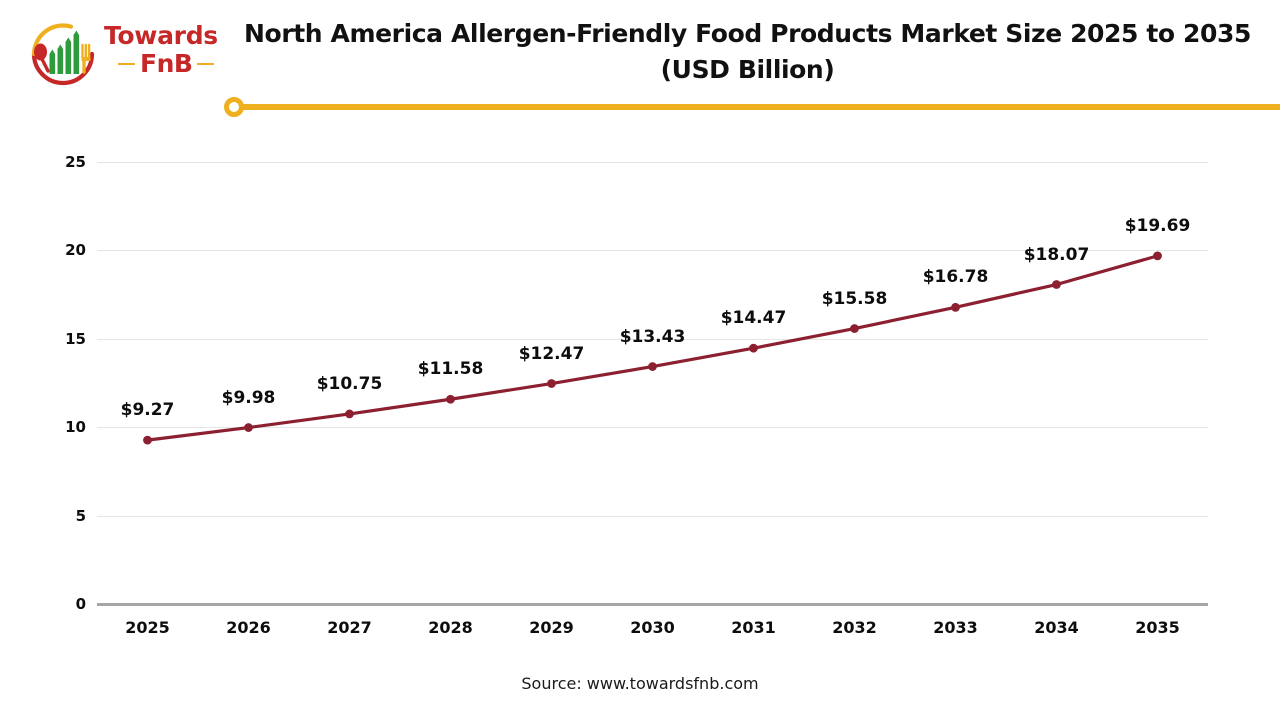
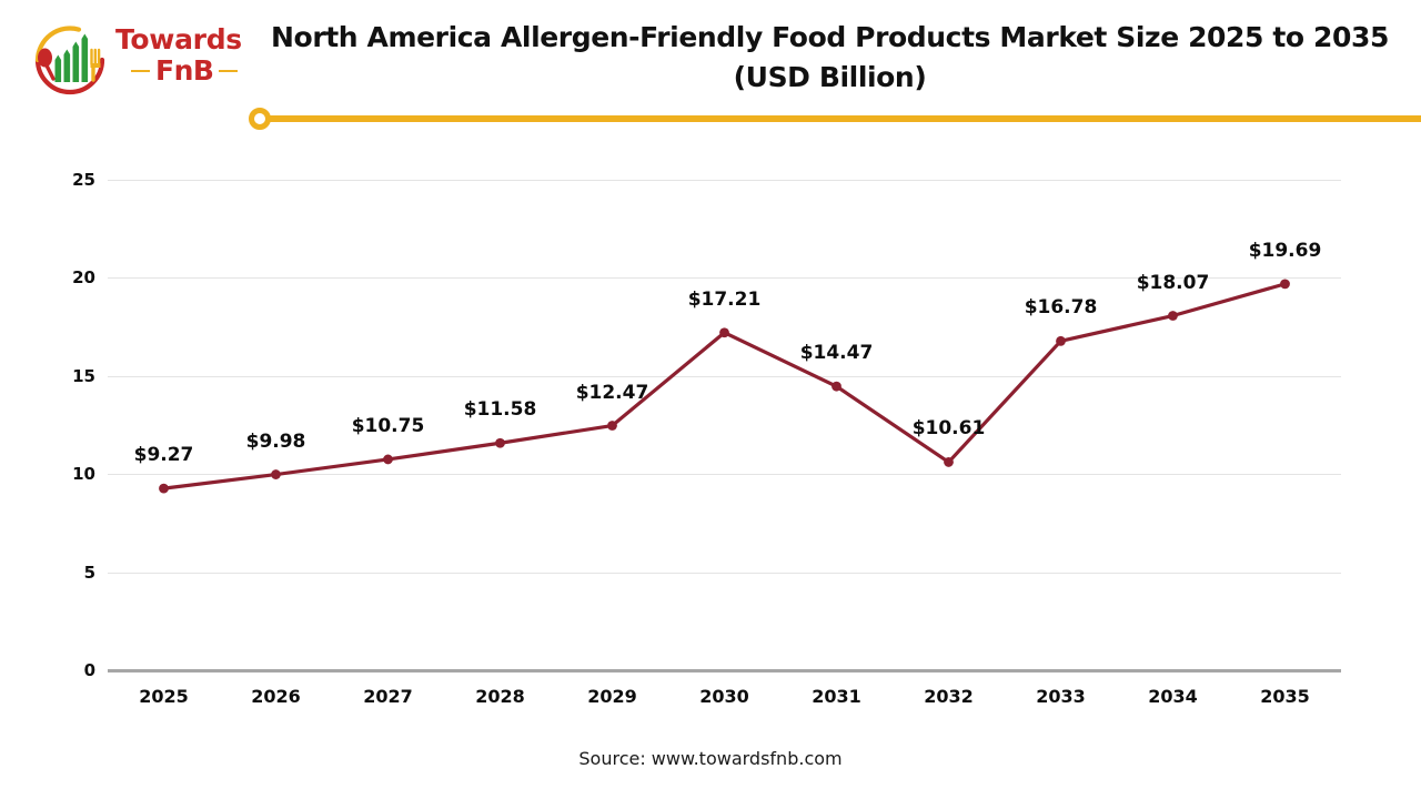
2030: $13.43 -> $17.21
2032: $15.58 -> $10.61
